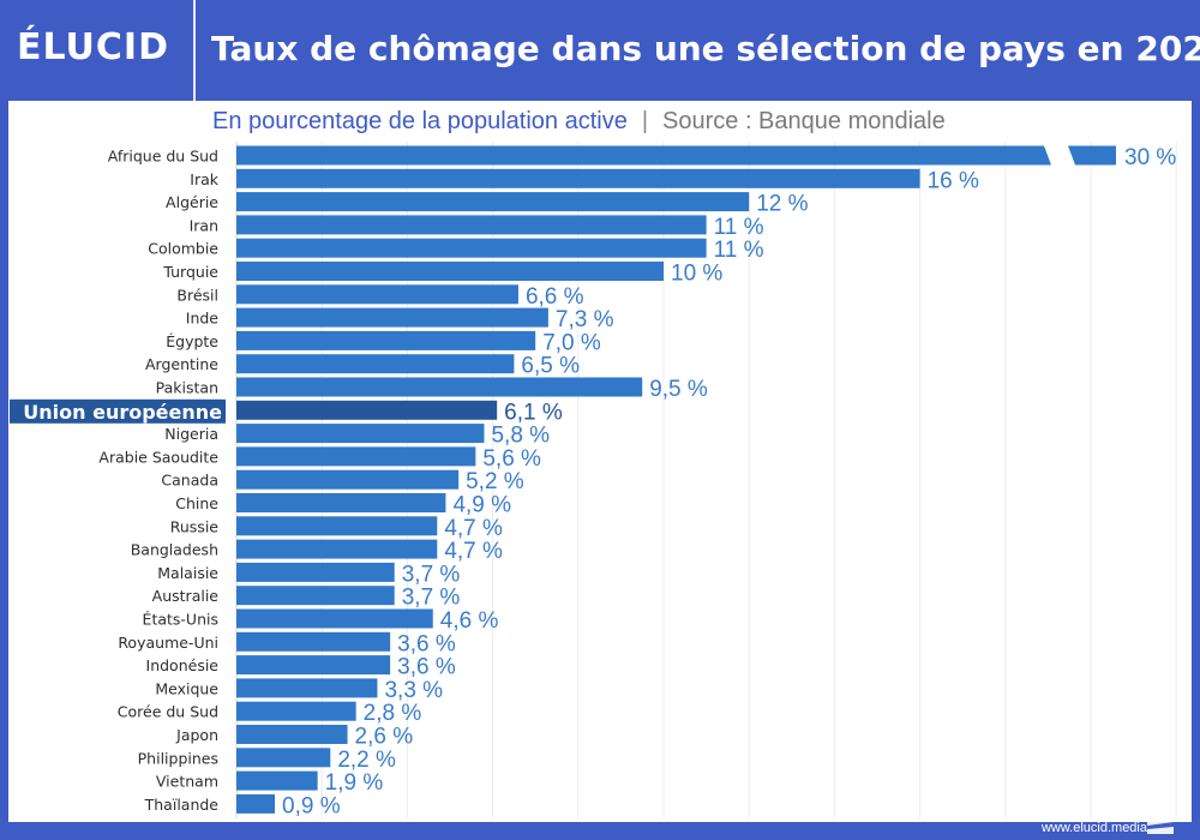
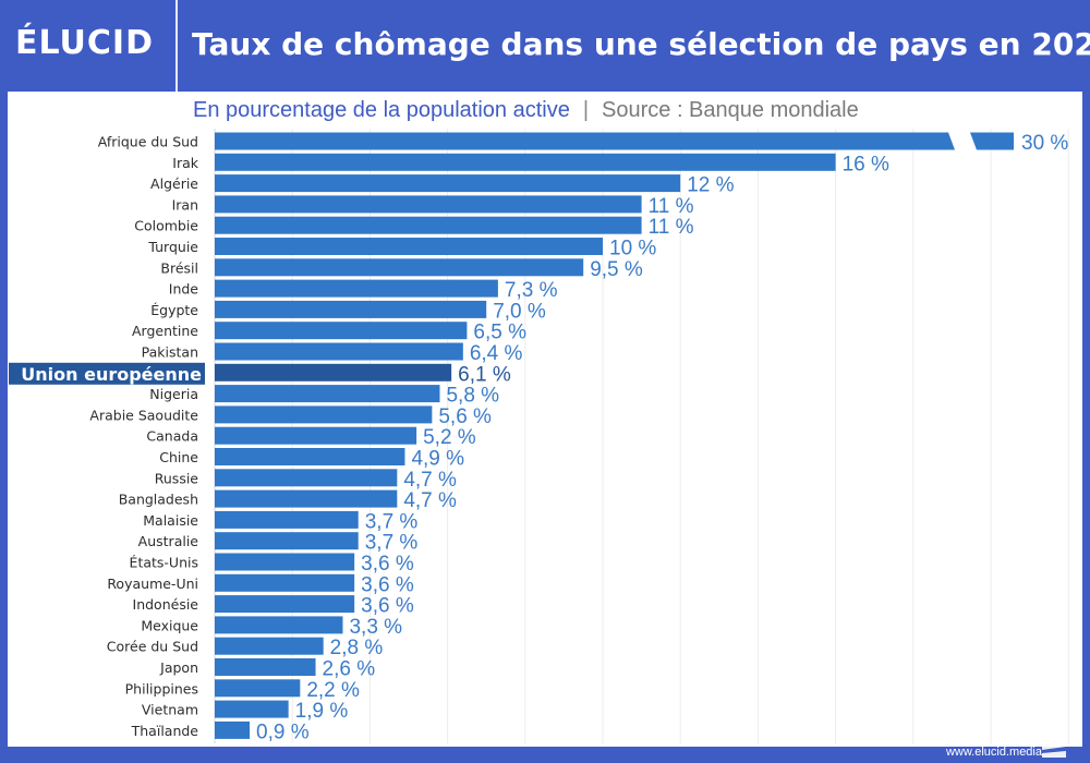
Brésil: 6,6 -> 9,5
Pakistan: 9,5 -> 6,4
États-Unis: 4,6 -> 3,6
